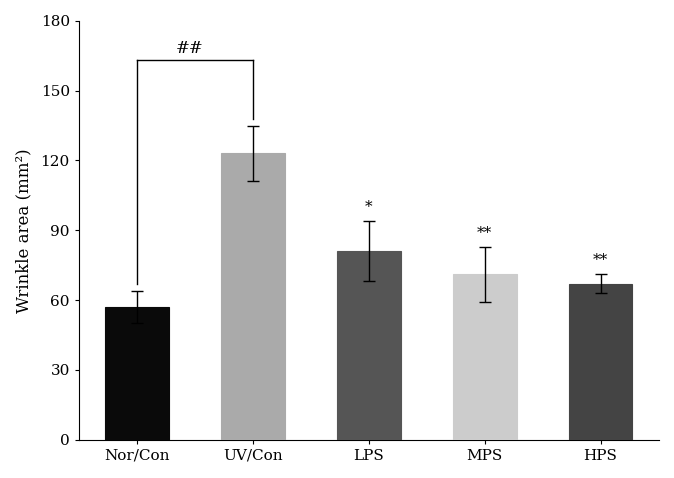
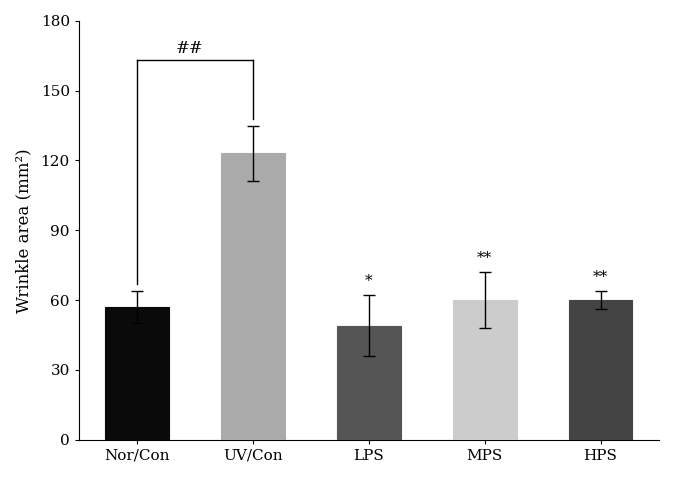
LPS: 81 -> 49
MPS: 71 -> 60
HPS: 67 -> 60
